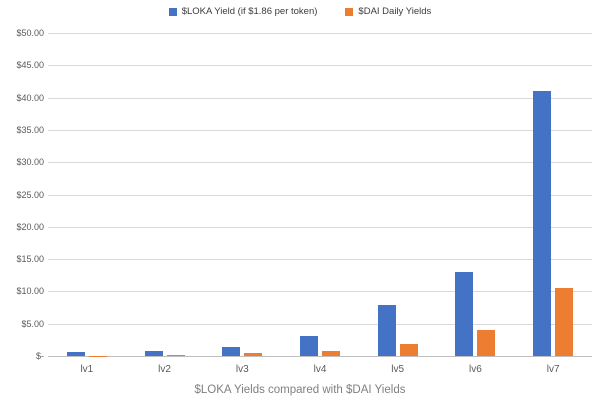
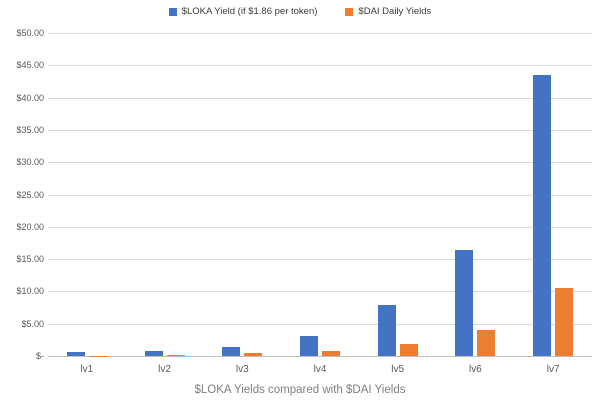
$LOKA Yield (if $1.86 per token)/lv6: $13 -> $16
$LOKA Yield (if $1.86 per token)/lv7: $41 -> $44
